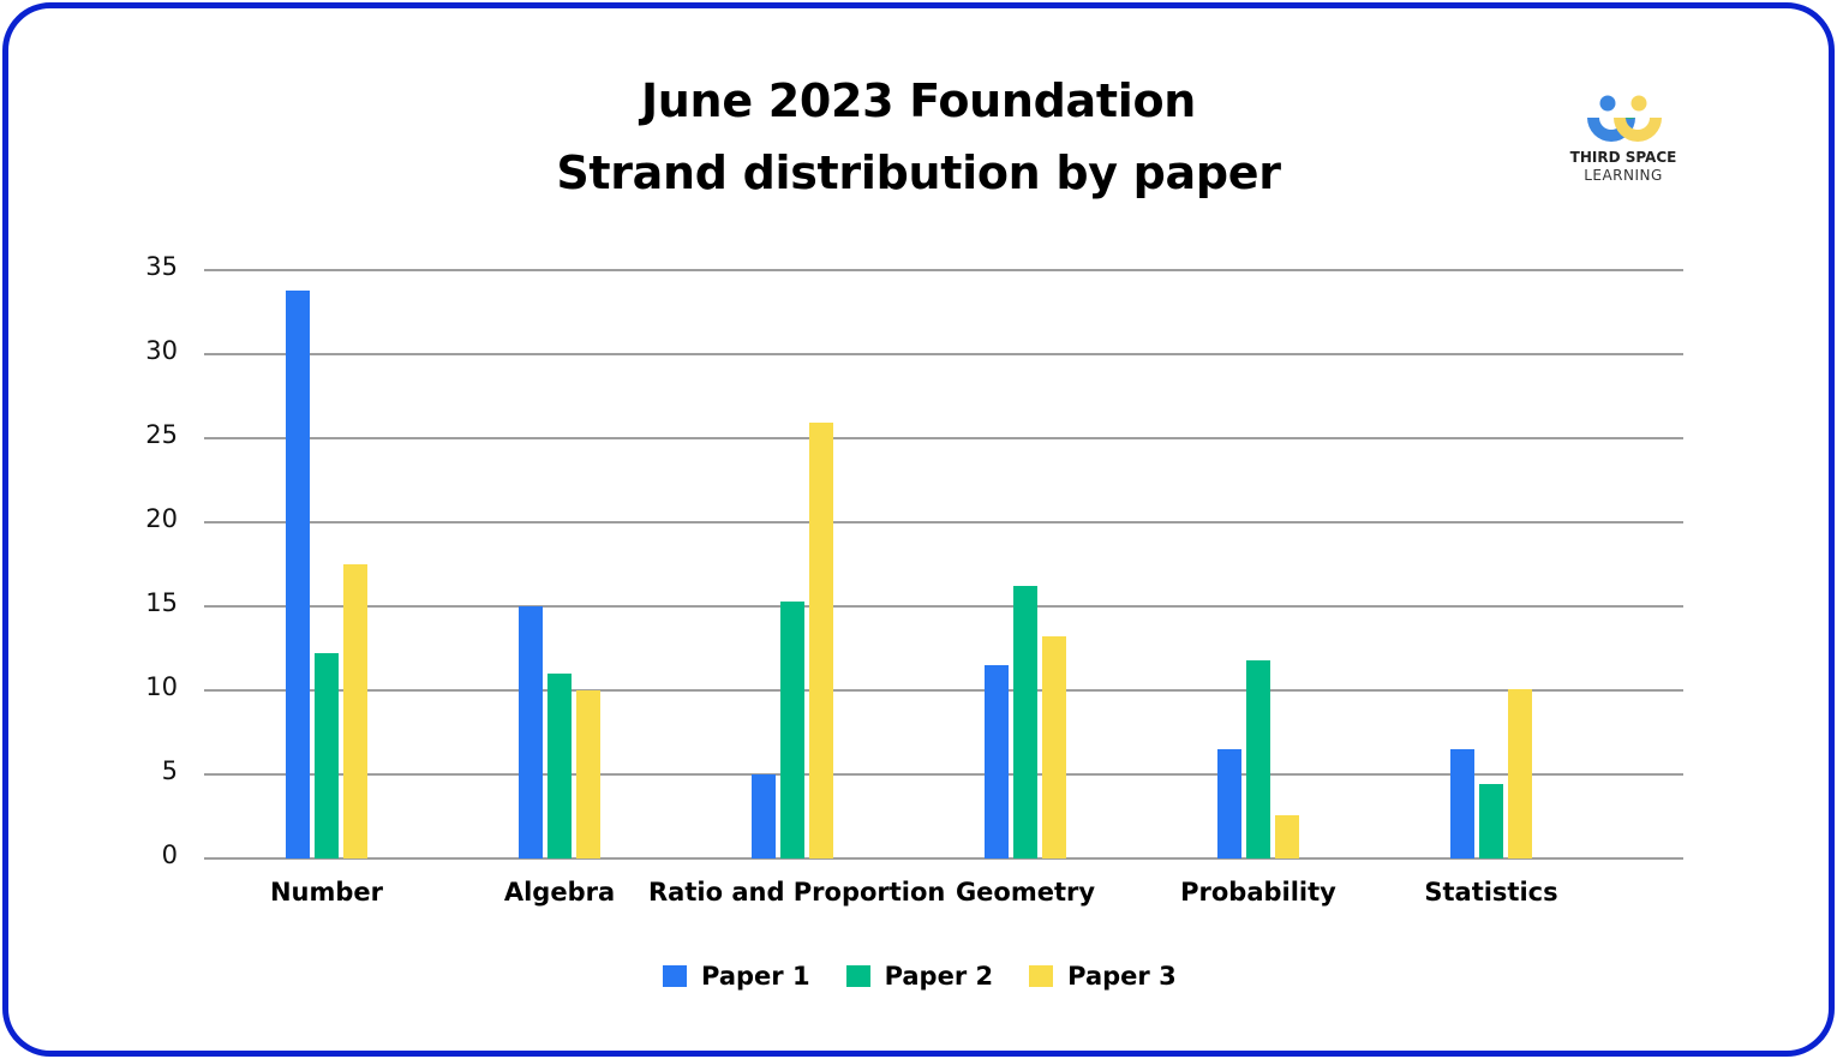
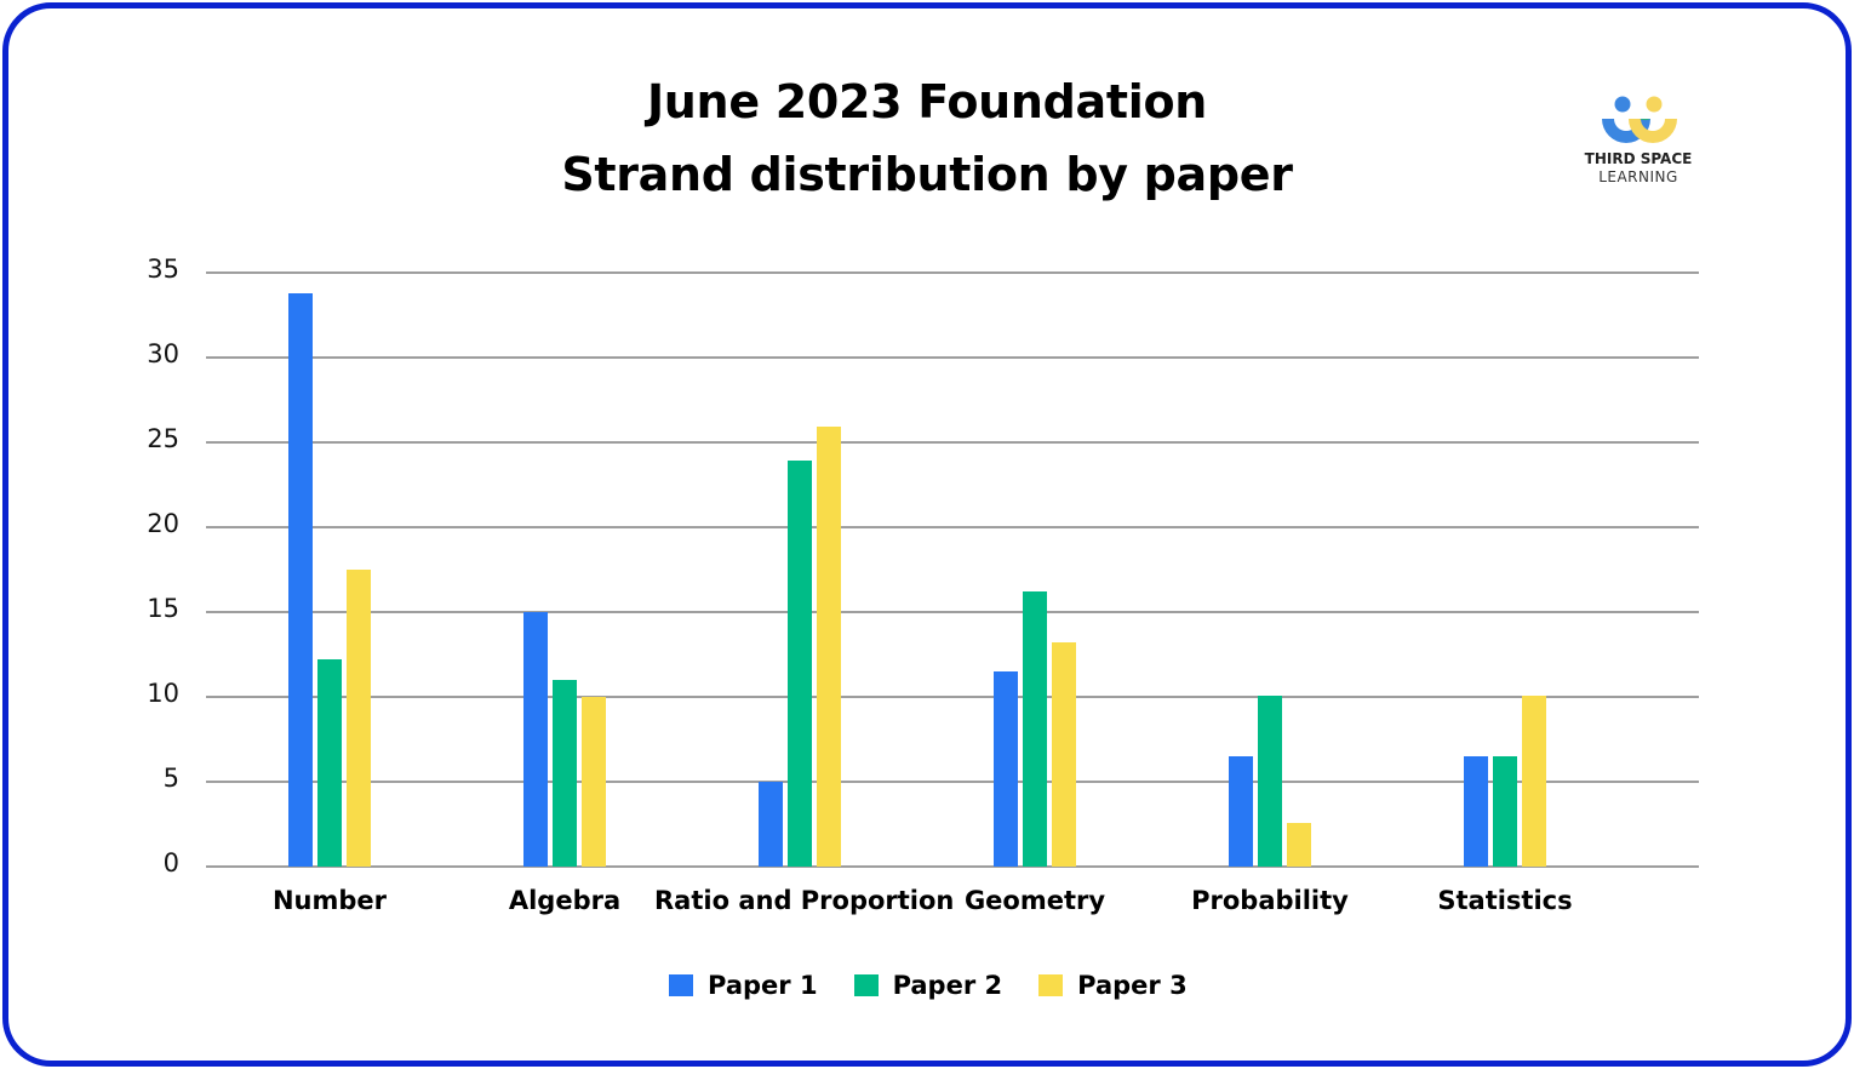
Paper 2/Ratio and Proportion: 15.3 -> 23.9
Paper 2/Probability: 11.8 -> 10.1
Paper 2/Statistics: 4.4 -> 6.5
